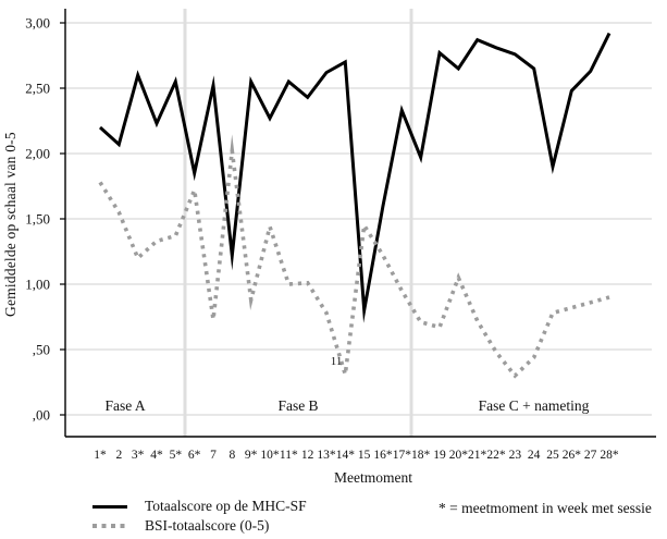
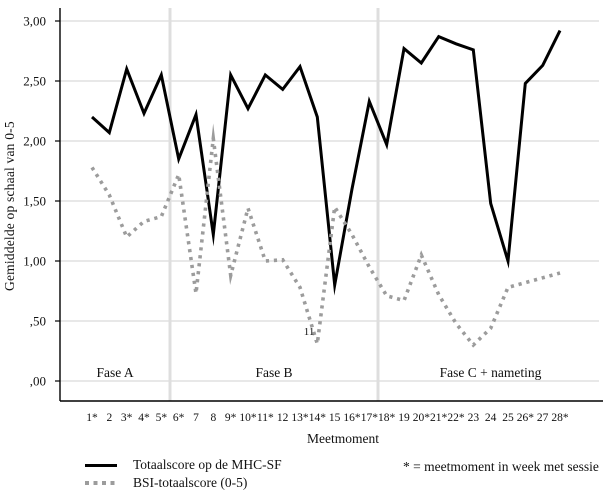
Totaalscore op de MHC-SF/7: 2,52 -> 2,22
Totaalscore op de MHC-SF/14*: 2,70 -> 2,20
Totaalscore op de MHC-SF/24: 2,65 -> 1,48
Totaalscore op de MHC-SF/25: 1,90 -> 1,00
